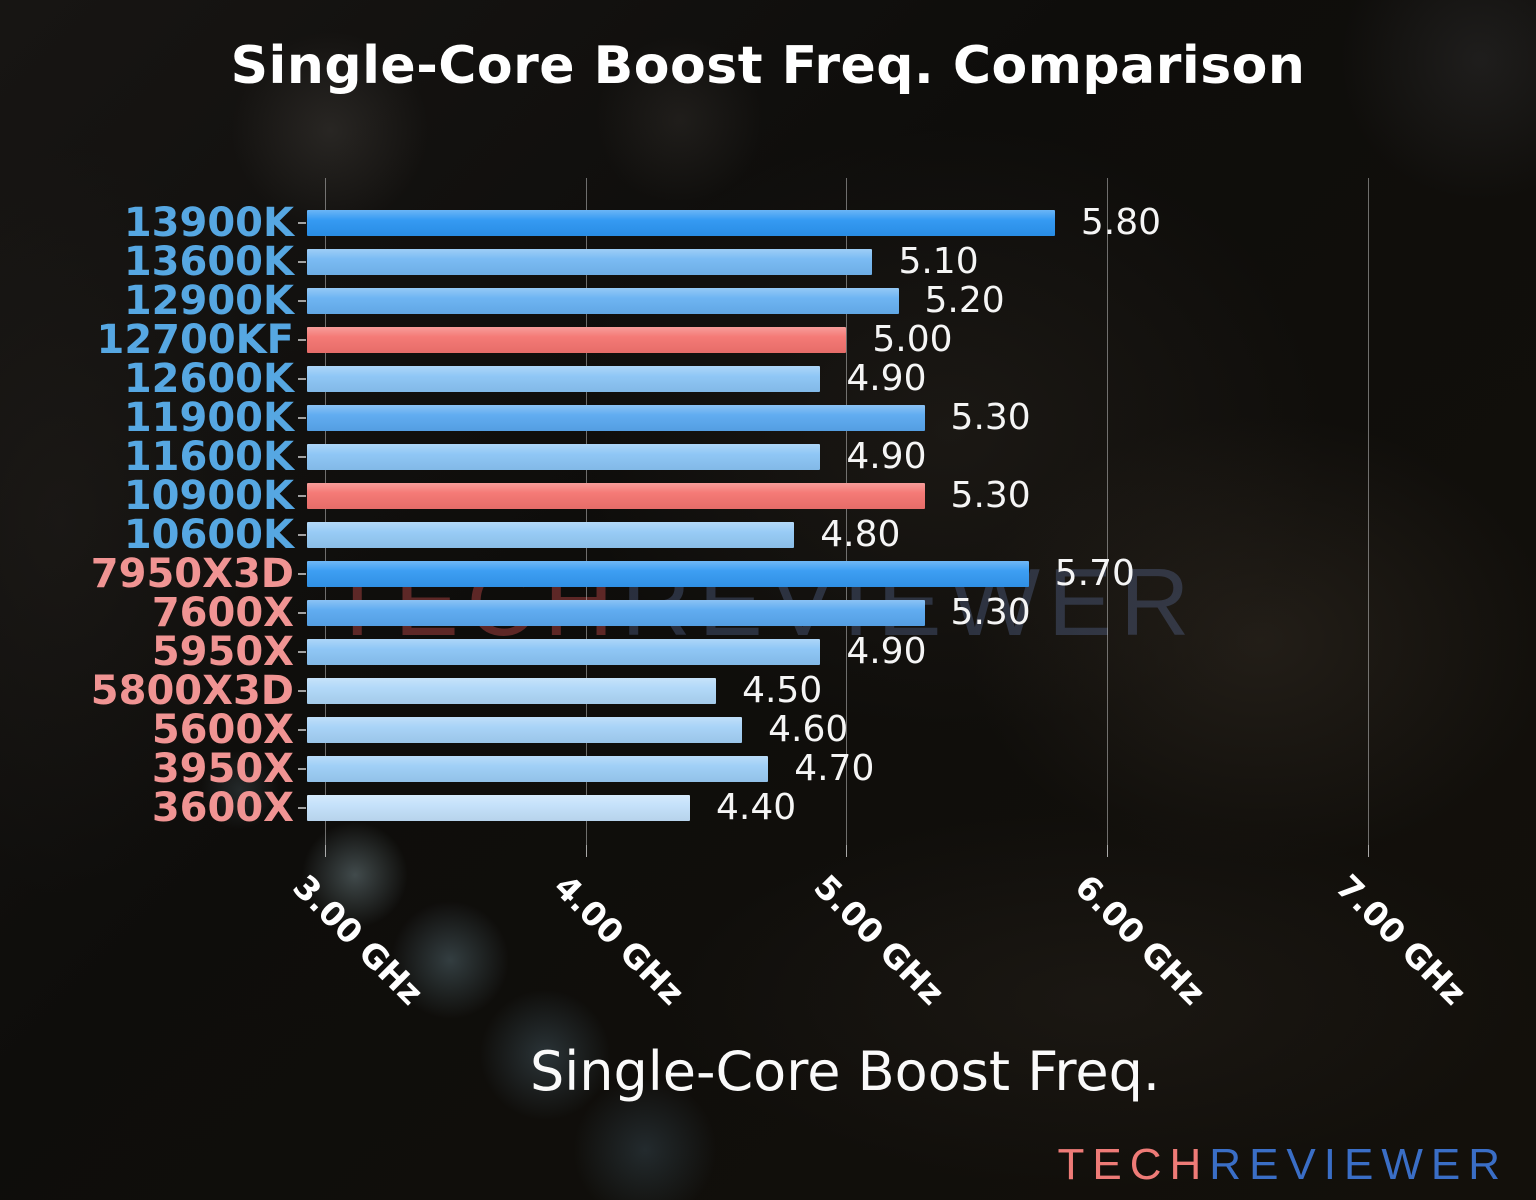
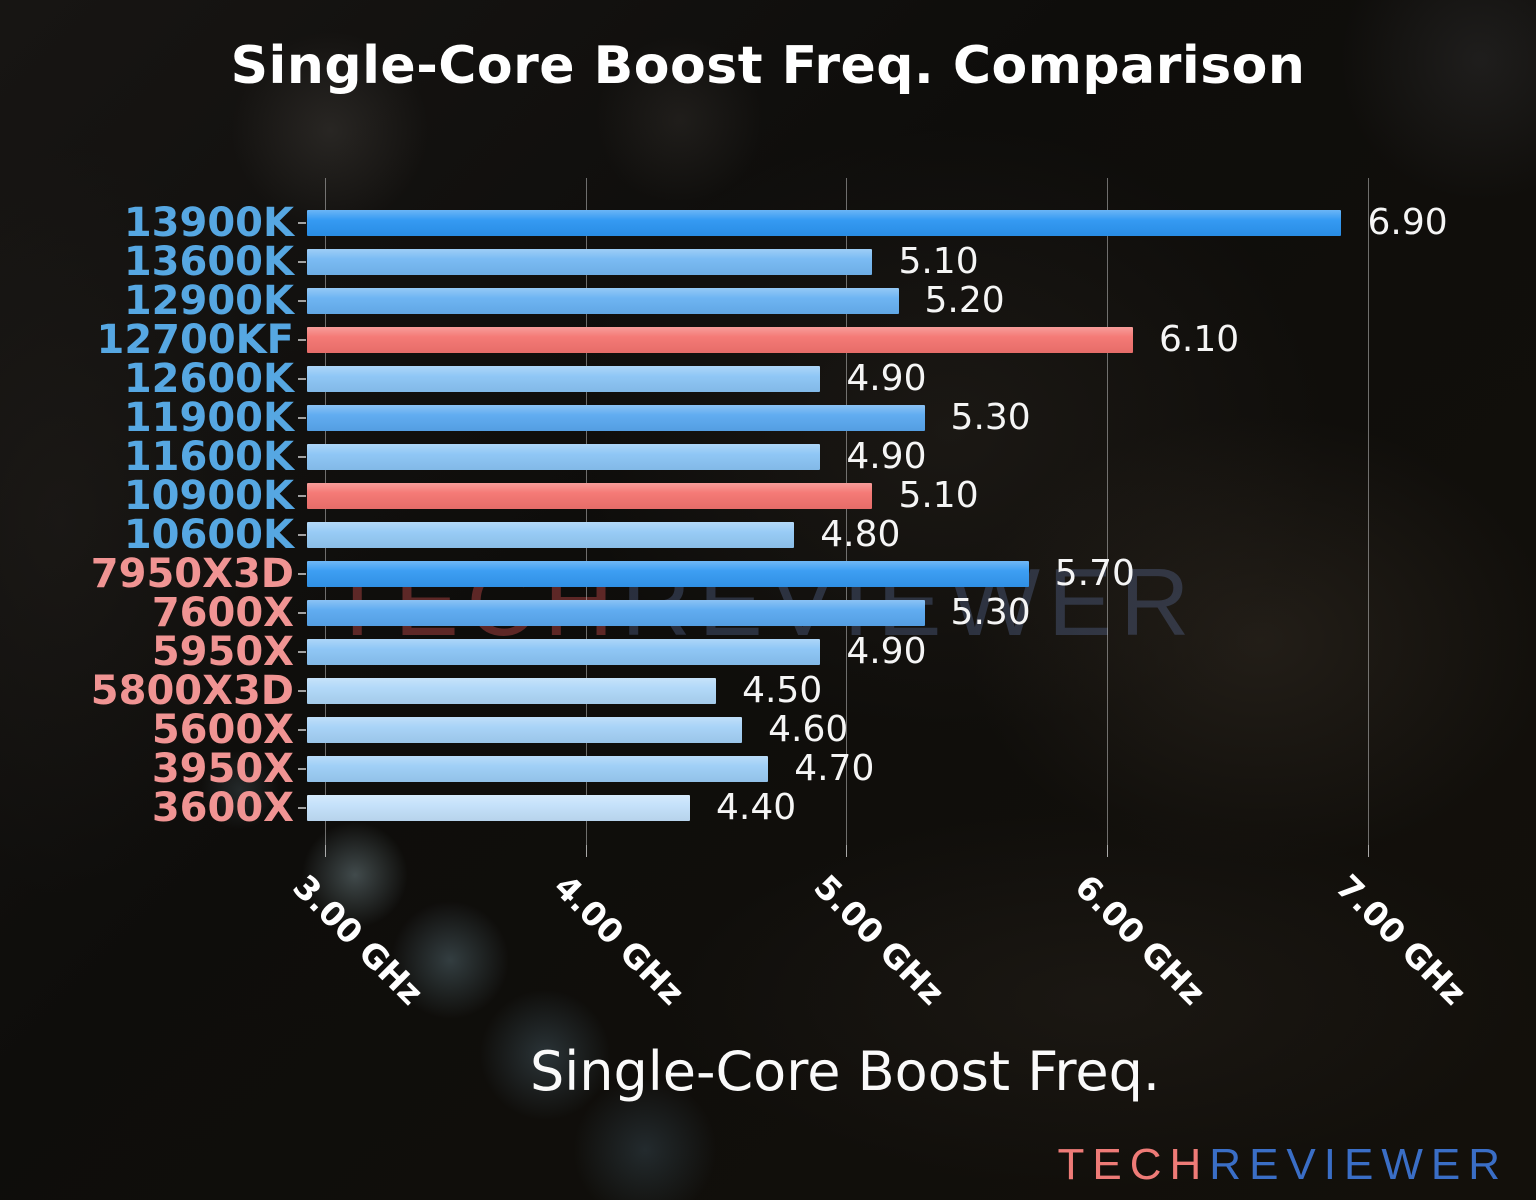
13900K: 5.80 -> 6.90
12700KF: 5.00 -> 6.10
10900K: 5.30 -> 5.10
